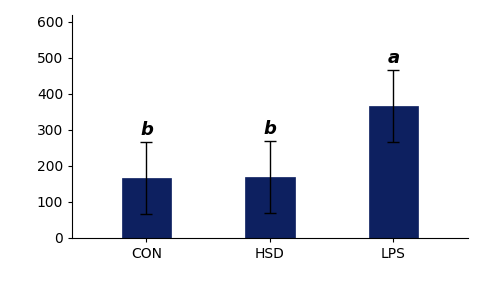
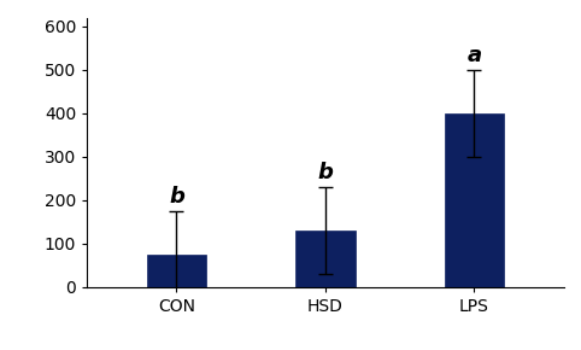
CON: 165 -> 75
HSD: 170 -> 130
LPS: 365 -> 400
